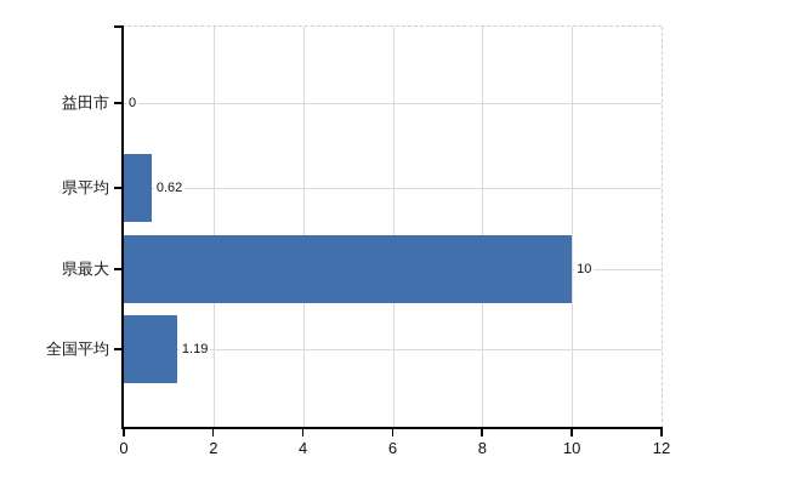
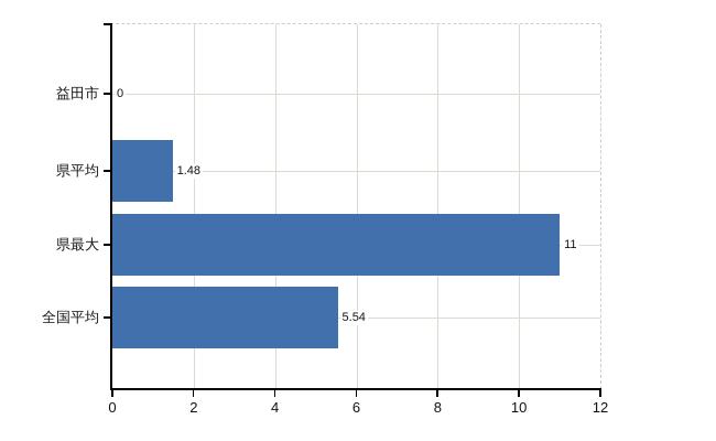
県平均: 0.62 -> 1.48
県最大: 10 -> 11
全国平均: 1.19 -> 5.54
